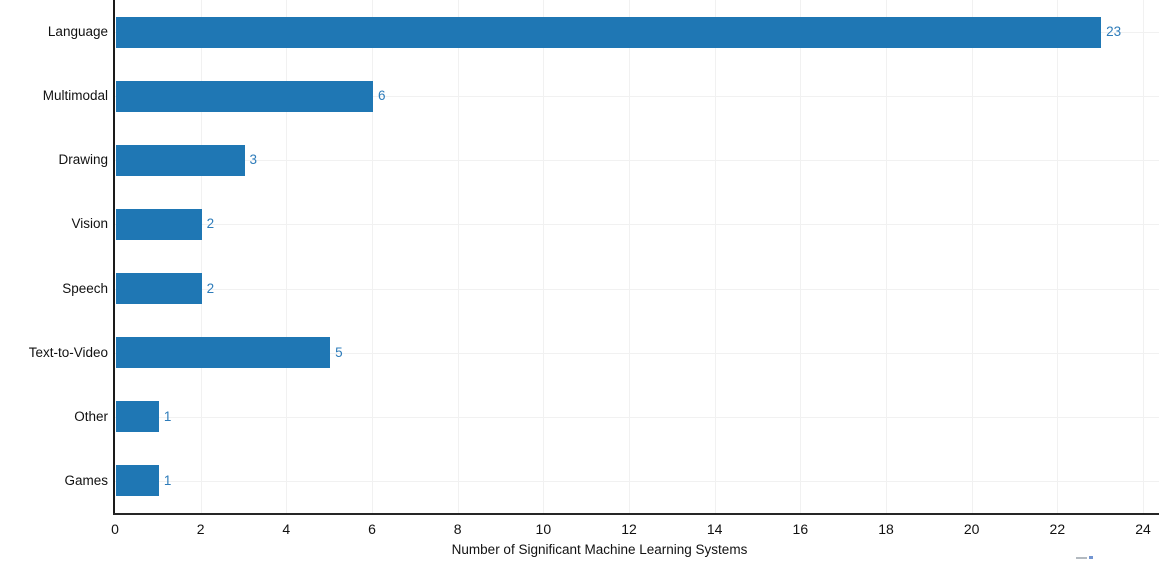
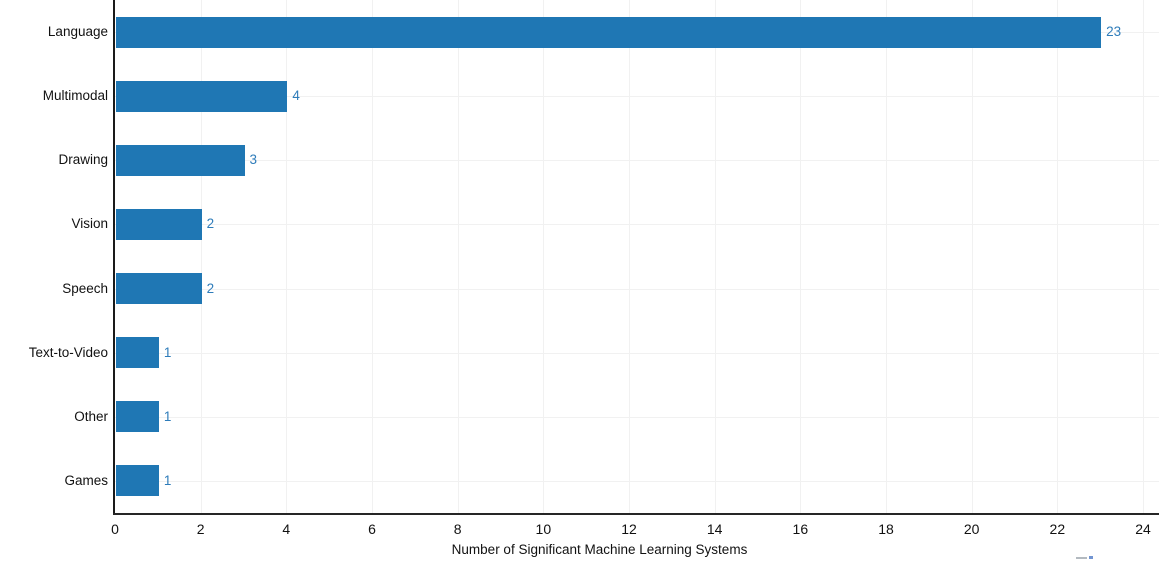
Multimodal: 6 -> 4
Text-to-Video: 5 -> 1
